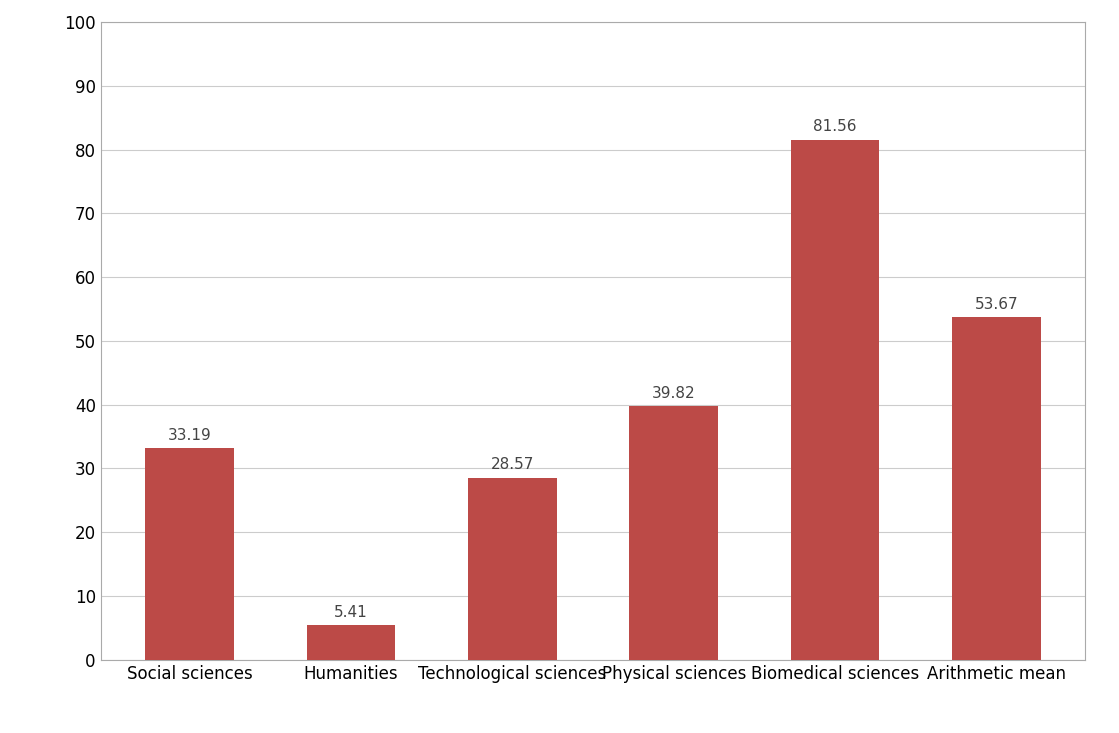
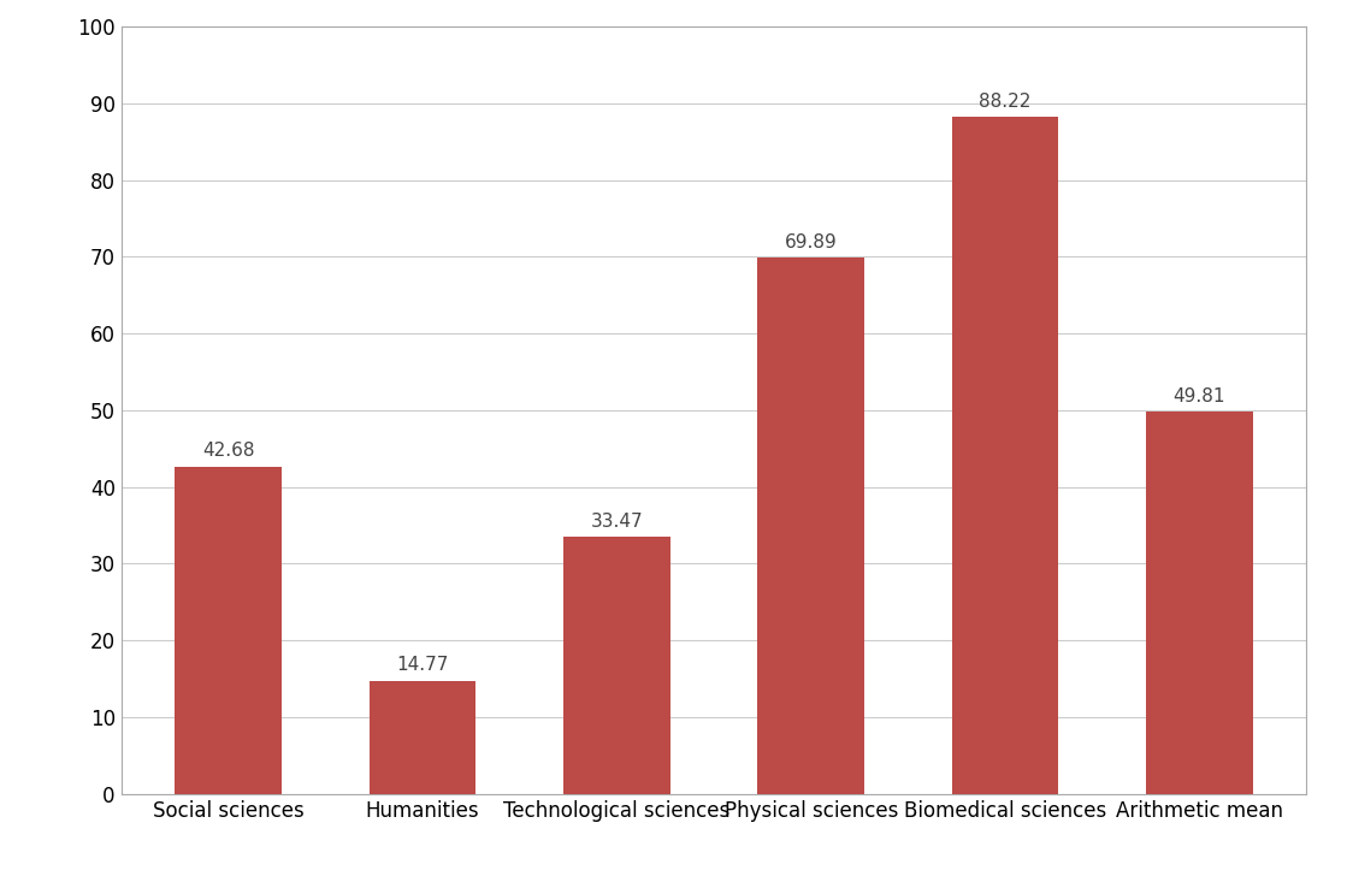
Social sciences: 33.19 -> 42.68
Humanities: 5.41 -> 14.77
Technological sciences: 28.57 -> 33.47
Physical sciences: 39.82 -> 69.89
Biomedical sciences: 81.56 -> 88.22
Arithmetic mean: 53.67 -> 49.81
